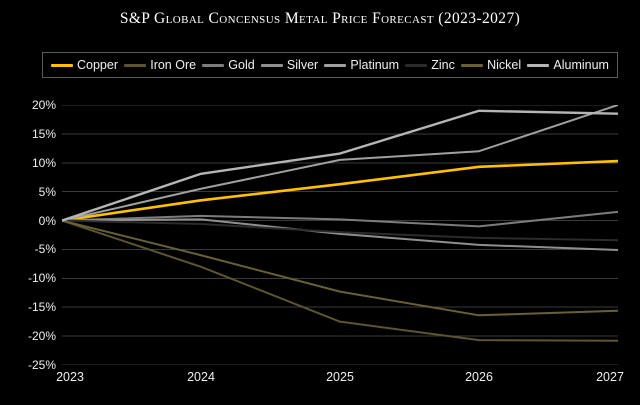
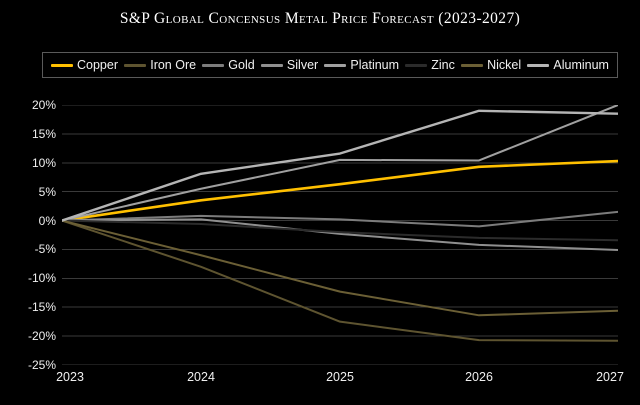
Platinum/2026: 12% -> 10%
